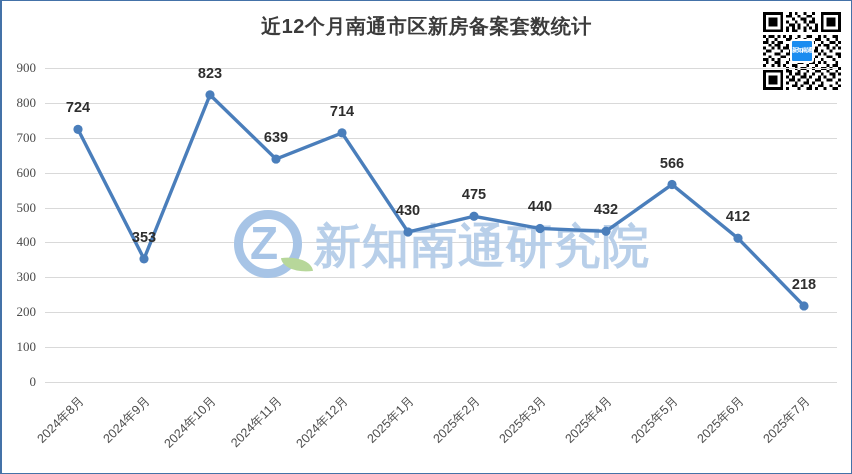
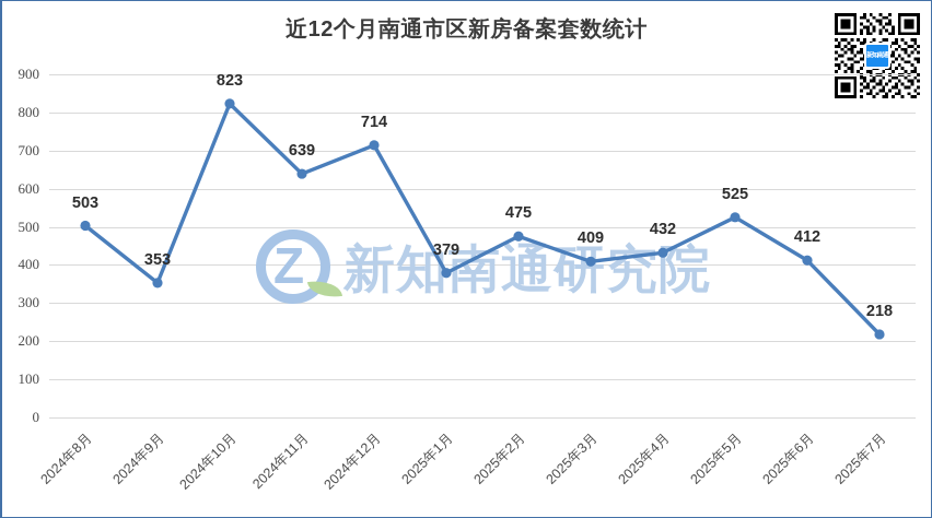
2024年8月: 724 -> 503
2025年1月: 430 -> 379
2025年3月: 440 -> 409
2025年5月: 566 -> 525
